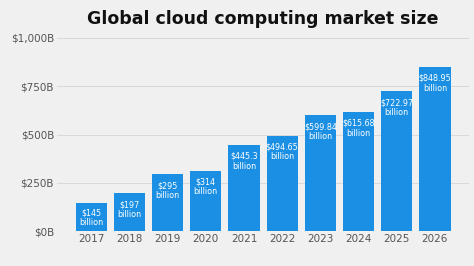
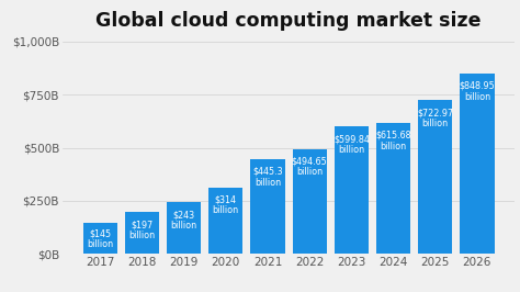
2019: $295 -> $243
